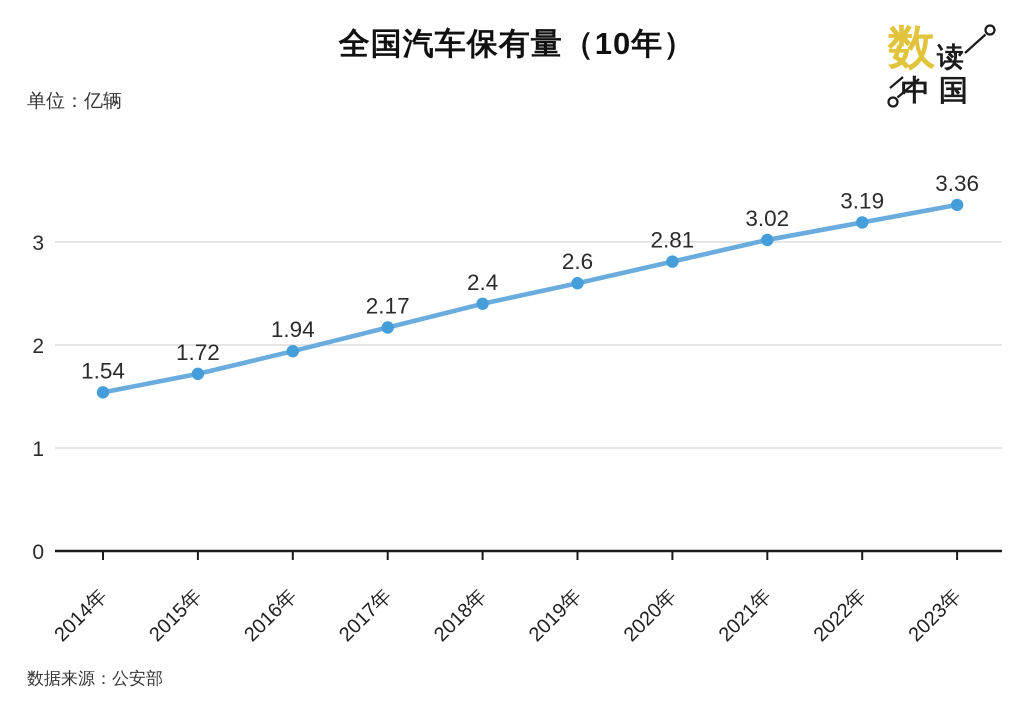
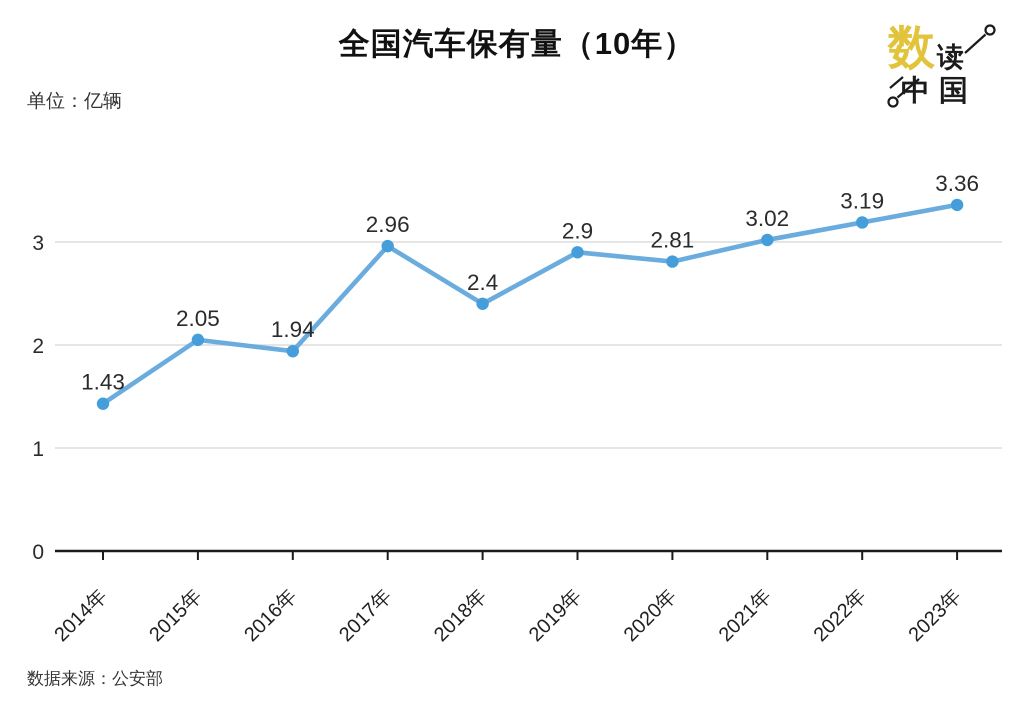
2014年: 1.54 -> 1.43
2015年: 1.72 -> 2.05
2017年: 2.17 -> 2.96
2019年: 2.6 -> 2.9
